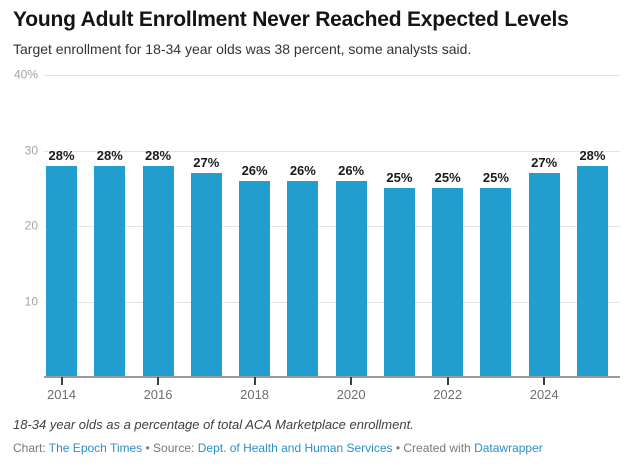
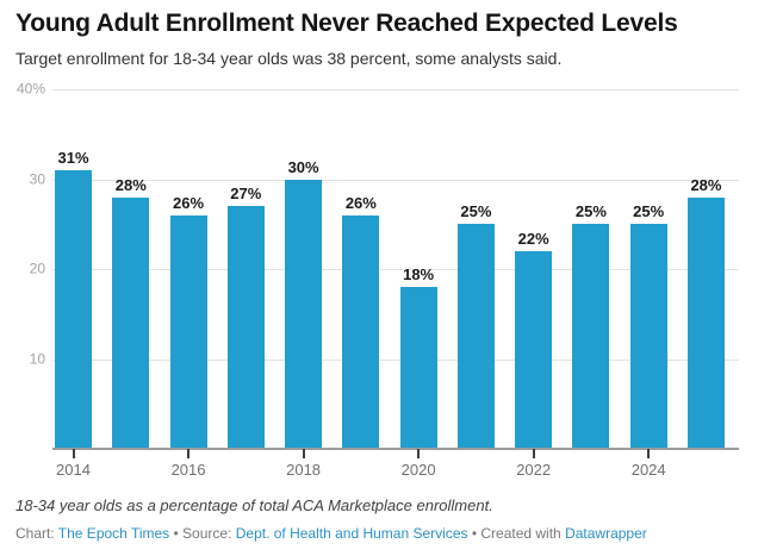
2014: 28% -> 31%
2016: 28% -> 26%
2018: 26% -> 30%
2020: 26% -> 18%
2022: 25% -> 22%
2024: 27% -> 25%
